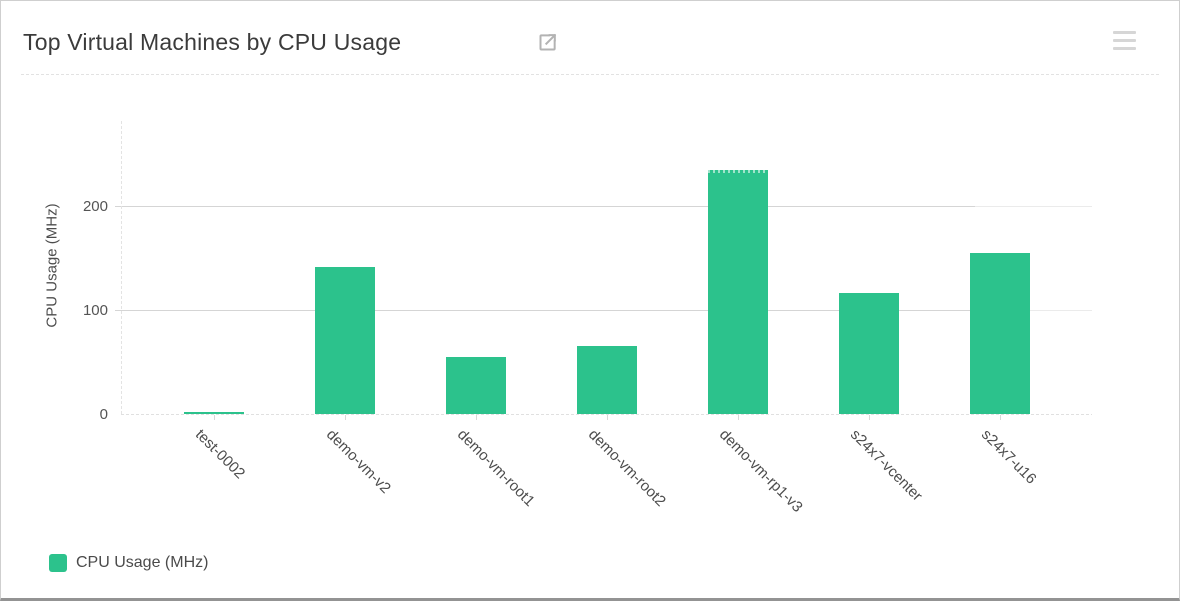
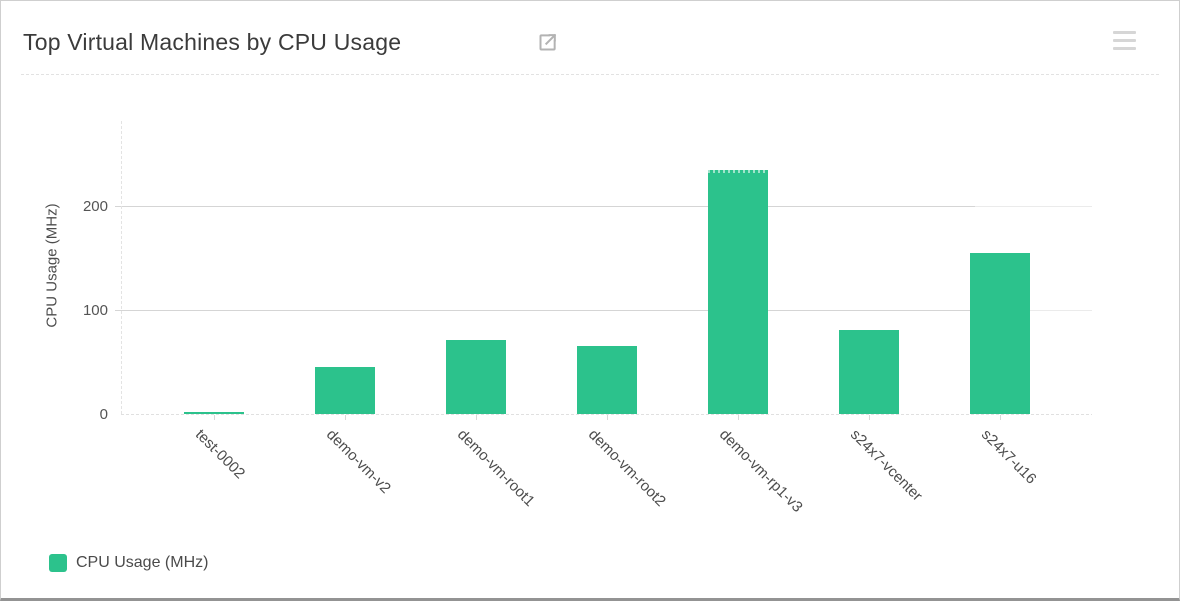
demo-vm-v2: 141 -> 45
demo-vm-root1: 55 -> 71
s24x7-vcenter: 116 -> 81
